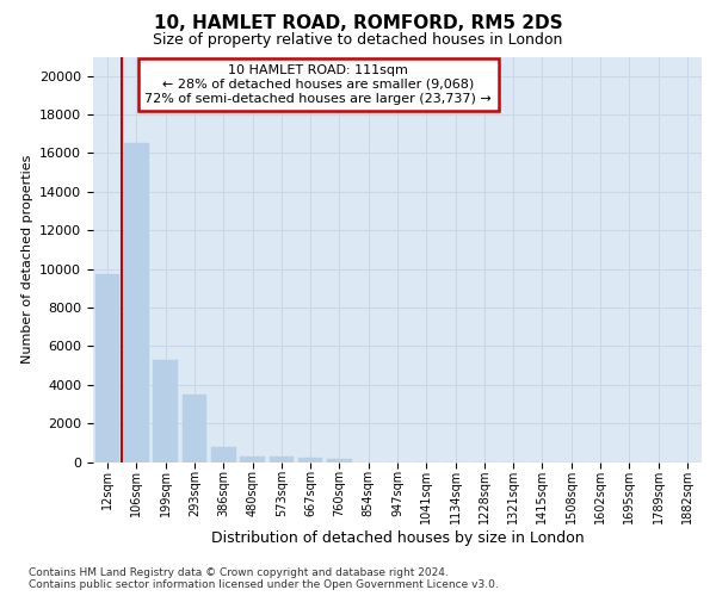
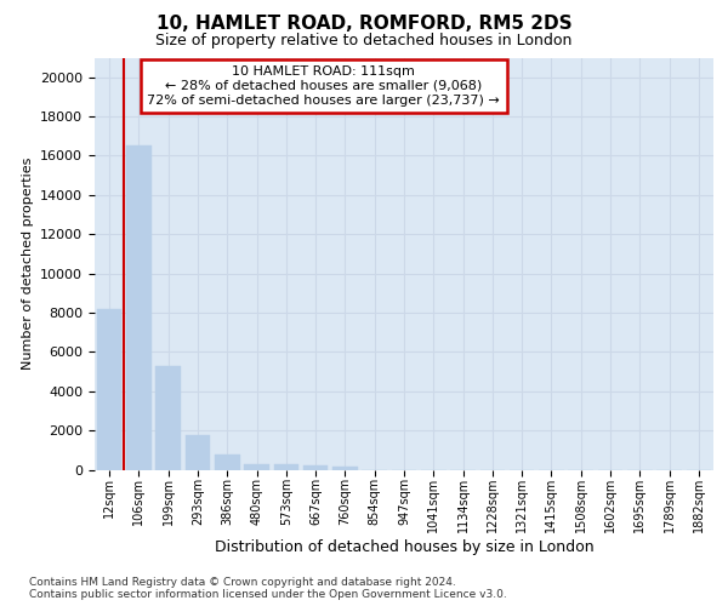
12sqm: 9700 -> 8200
293sqm: 3500 -> 1800
